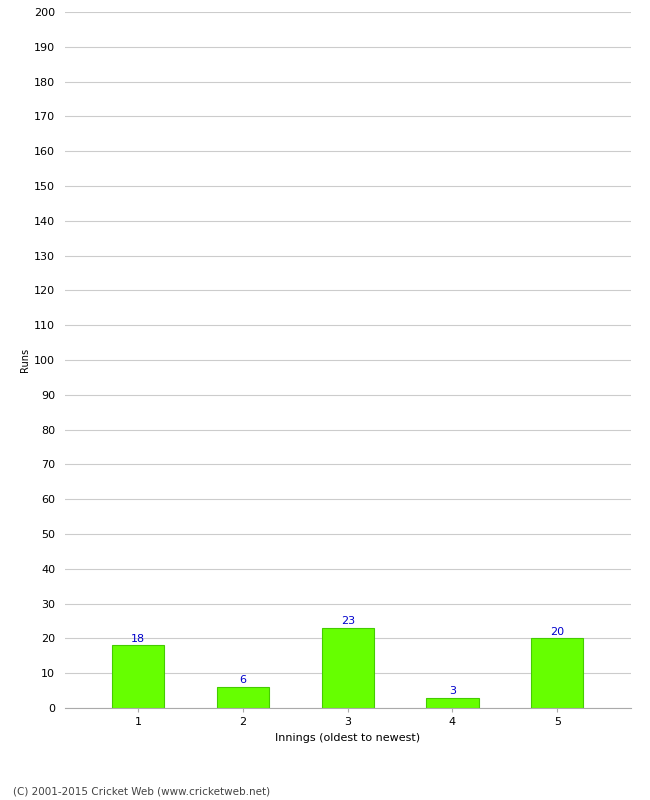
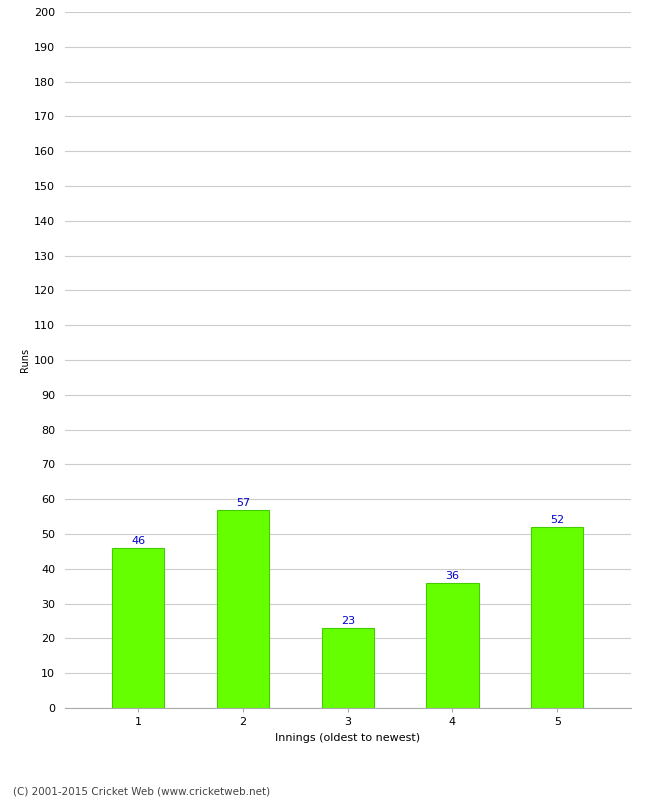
1: 18 -> 46
2: 6 -> 57
4: 3 -> 36
5: 20 -> 52
